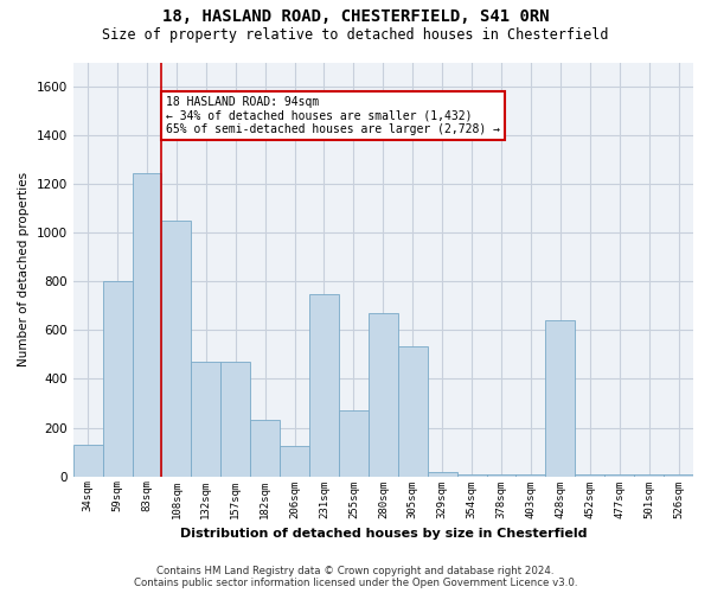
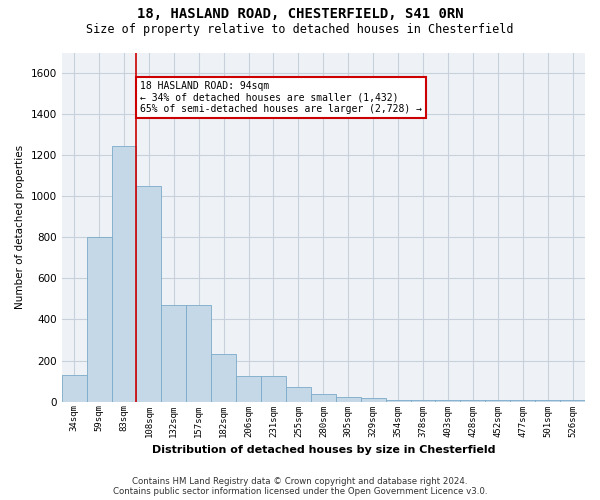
231sqm: 750 -> 125
255sqm: 270 -> 70
280sqm: 670 -> 35
305sqm: 535 -> 25
428sqm: 640 -> 10
